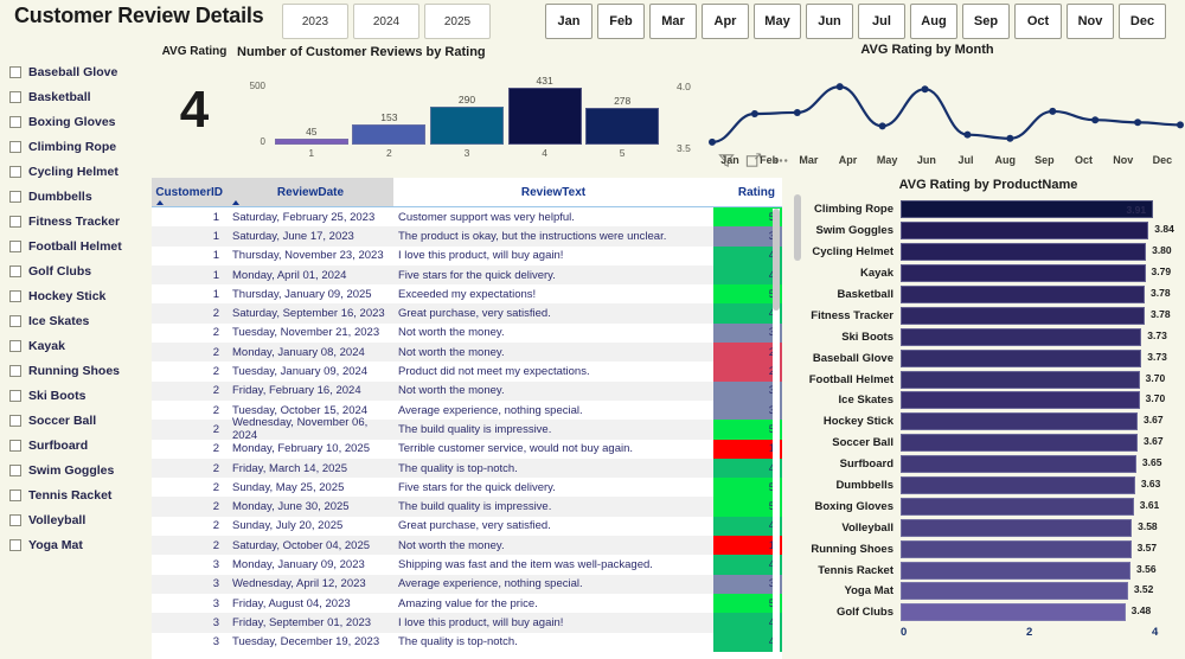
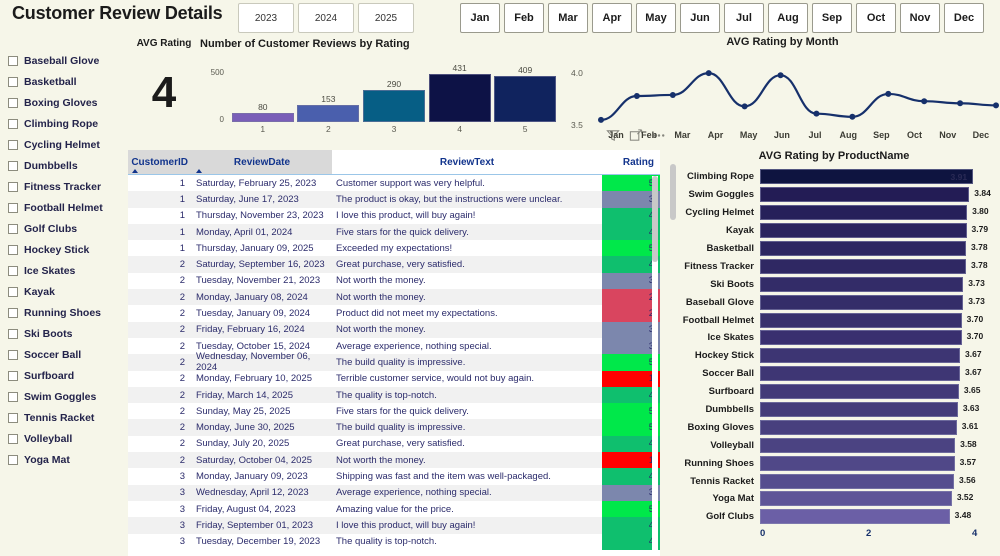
Number of Customer Reviews by Rating/1: 45 -> 80
Number of Customer Reviews by Rating/5: 278 -> 409
